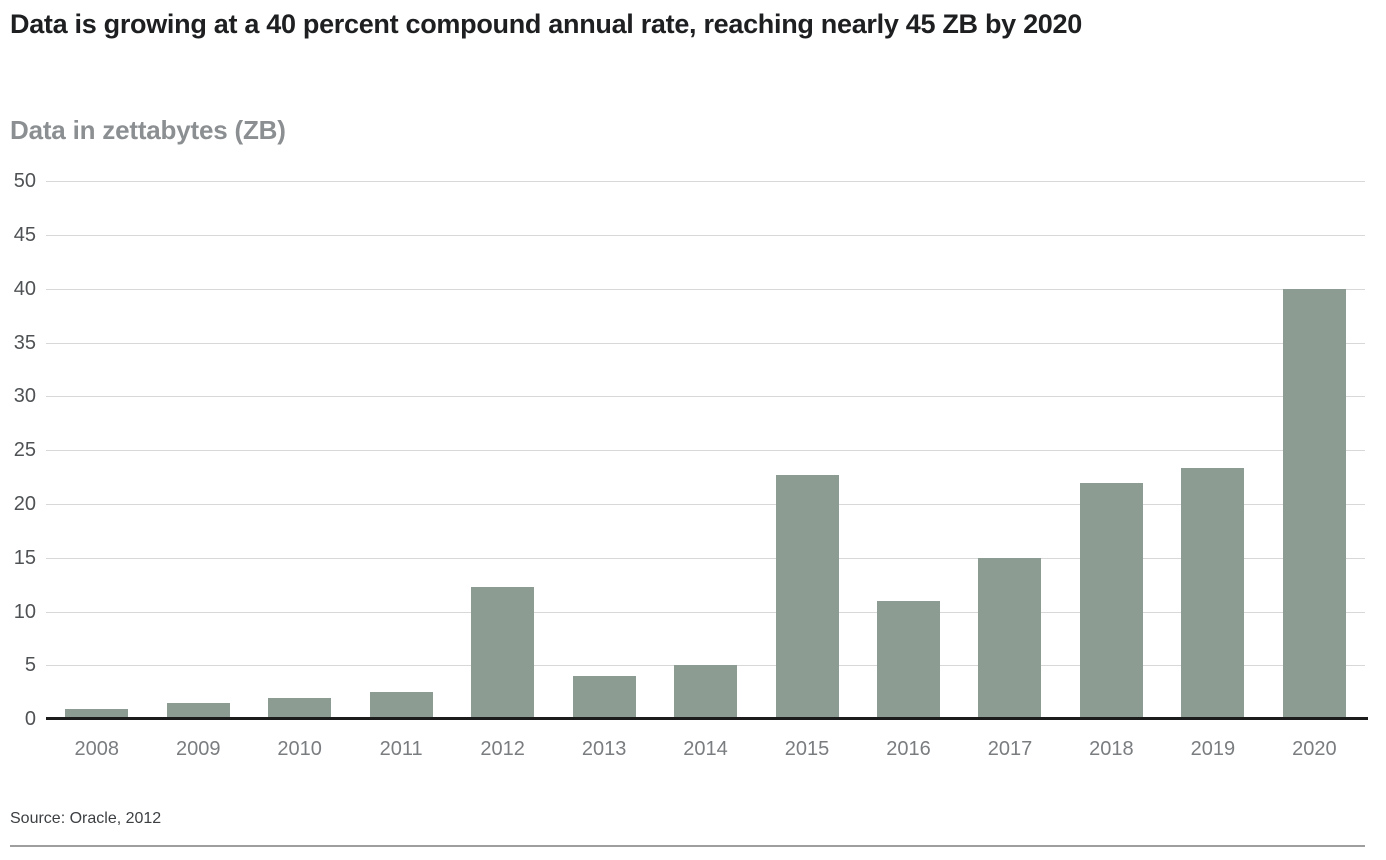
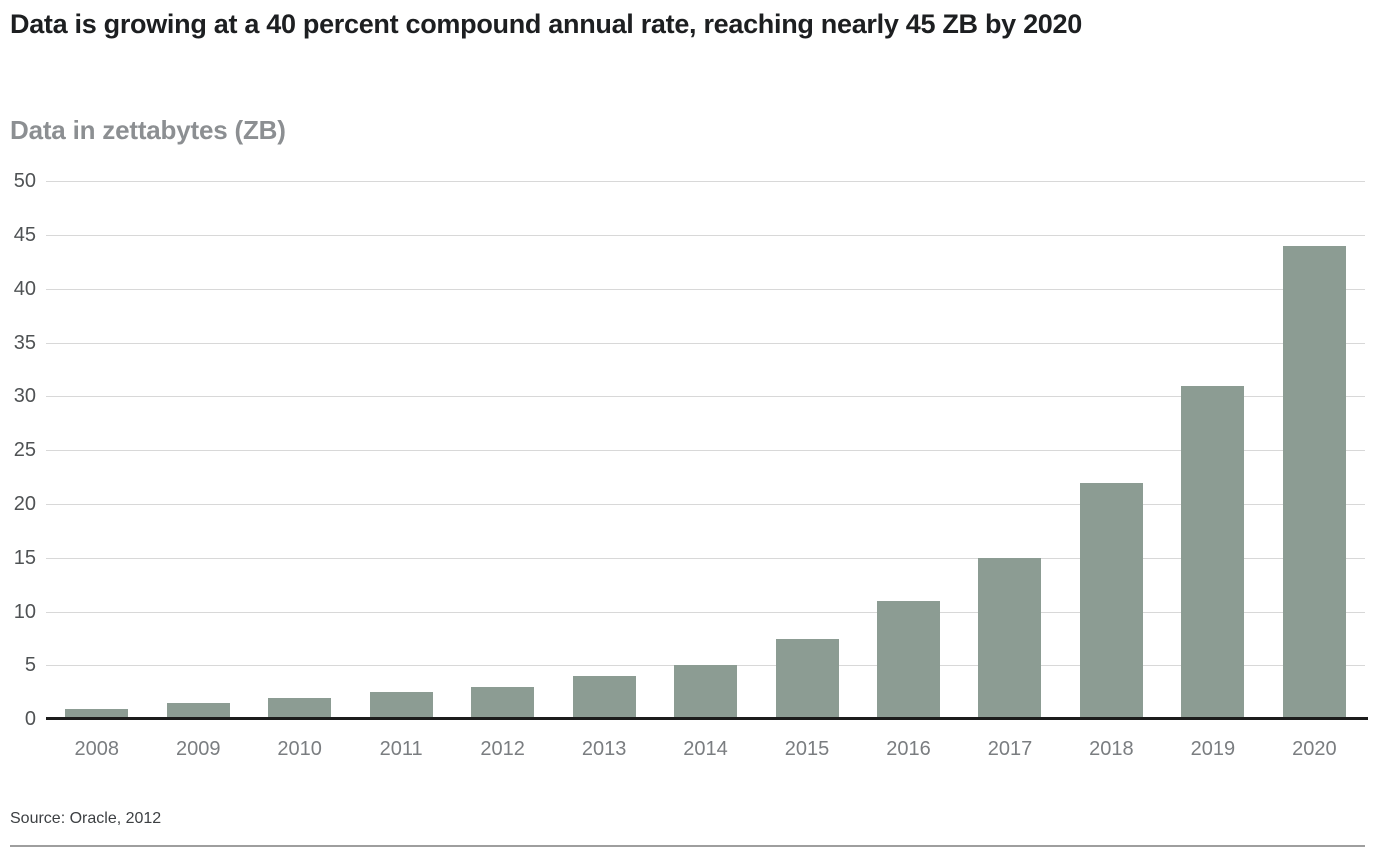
2012: 12.3 -> 3.0
2015: 22.7 -> 7.5
2019: 23.4 -> 31.0
2020: 40.0 -> 44.0
